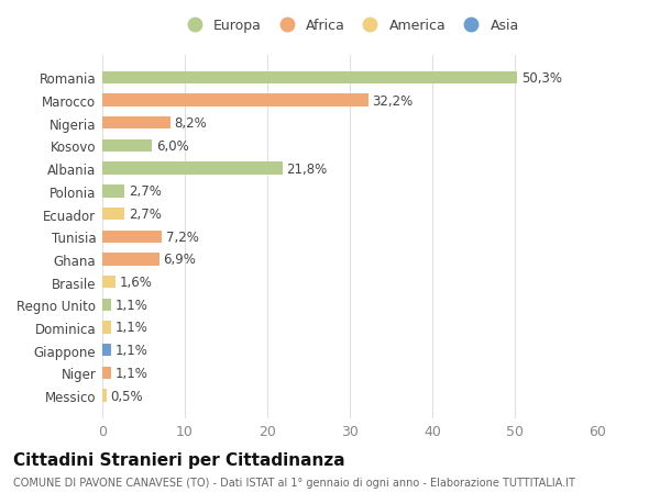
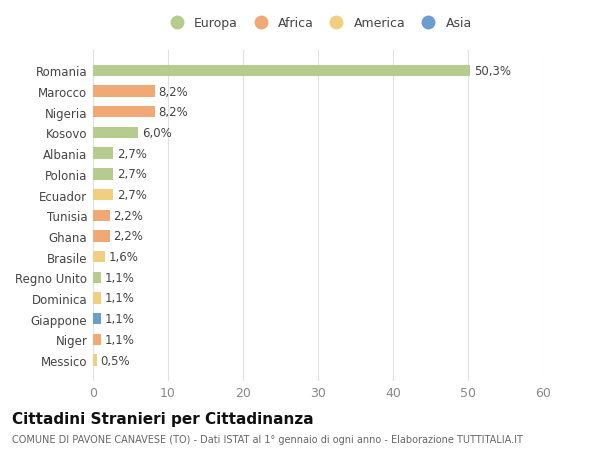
Marocco: 32,2% -> 8,2%
Albania: 21,8% -> 2,7%
Tunisia: 7,2% -> 2,2%
Ghana: 6,9% -> 2,2%
